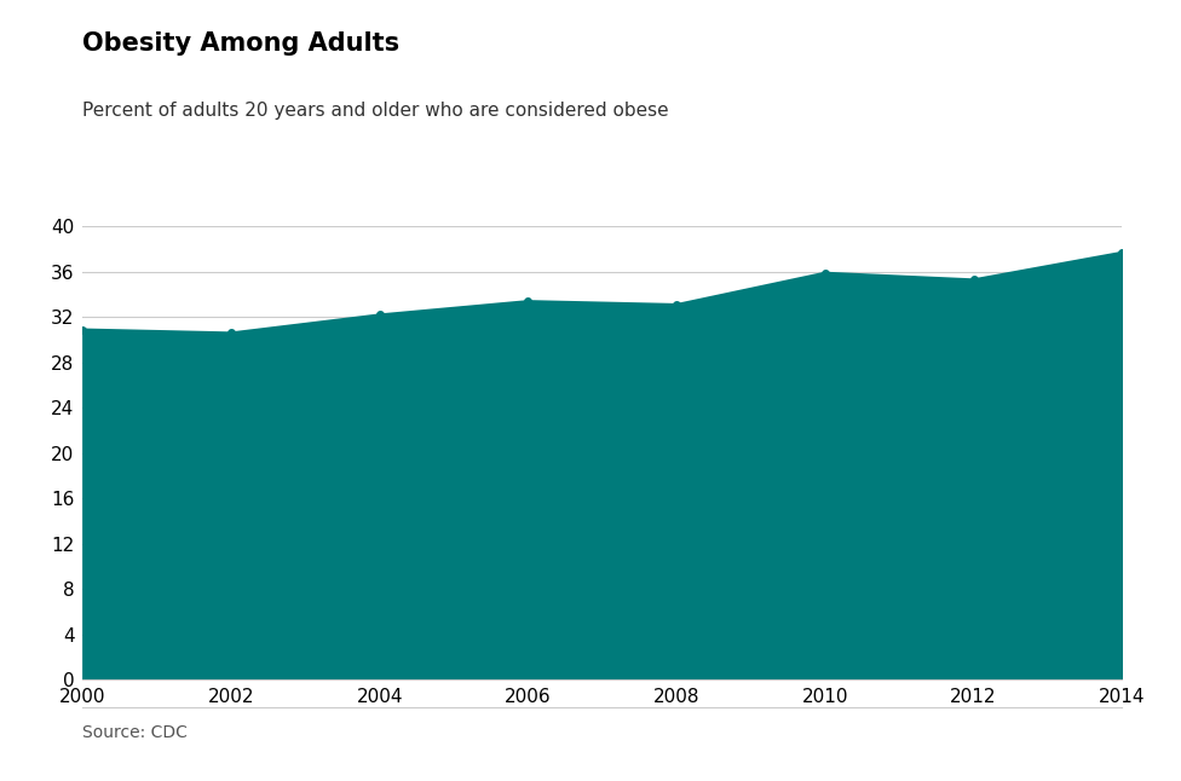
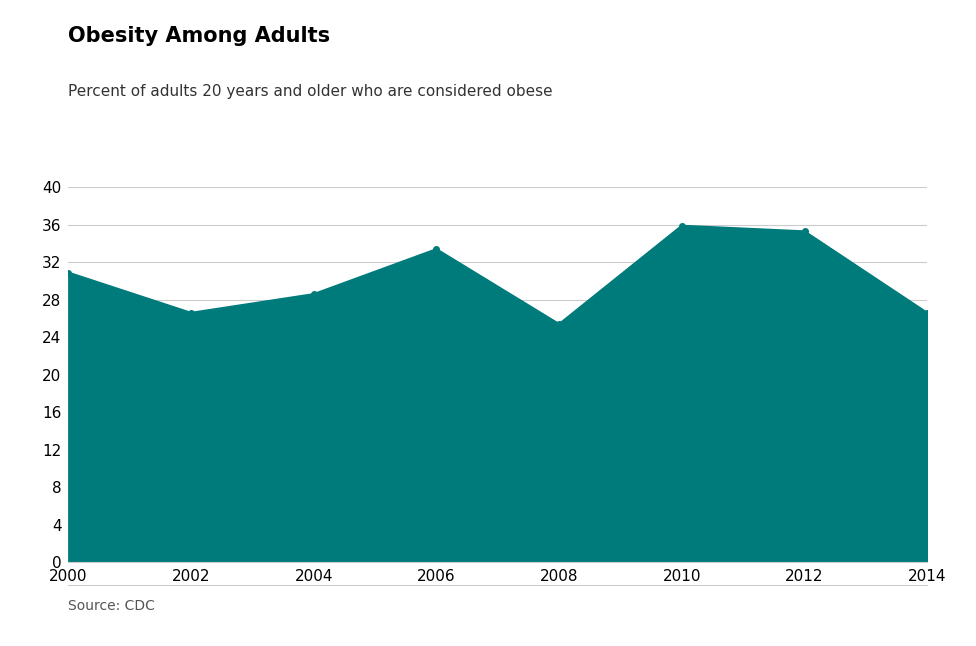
2002: 30.6 -> 26.6
2004: 32.2 -> 28.6
2008: 33.1 -> 25.4
2014: 37.7 -> 26.6
